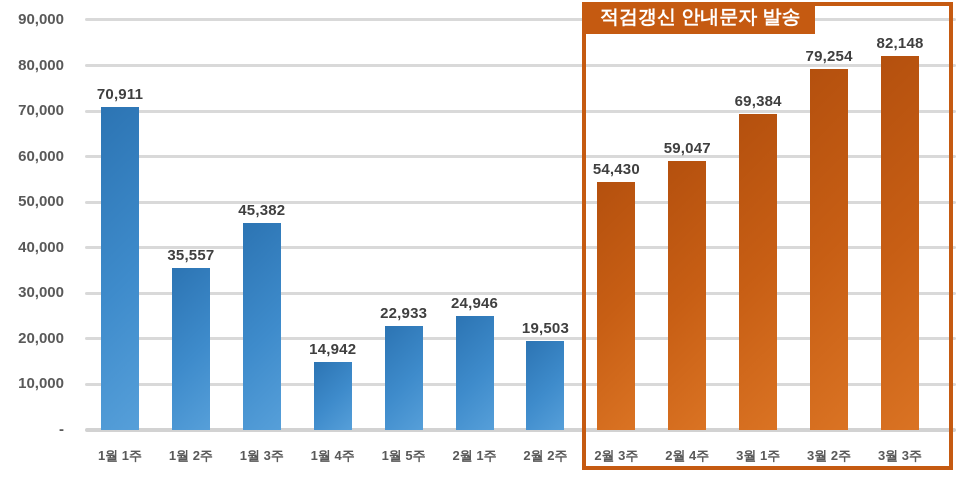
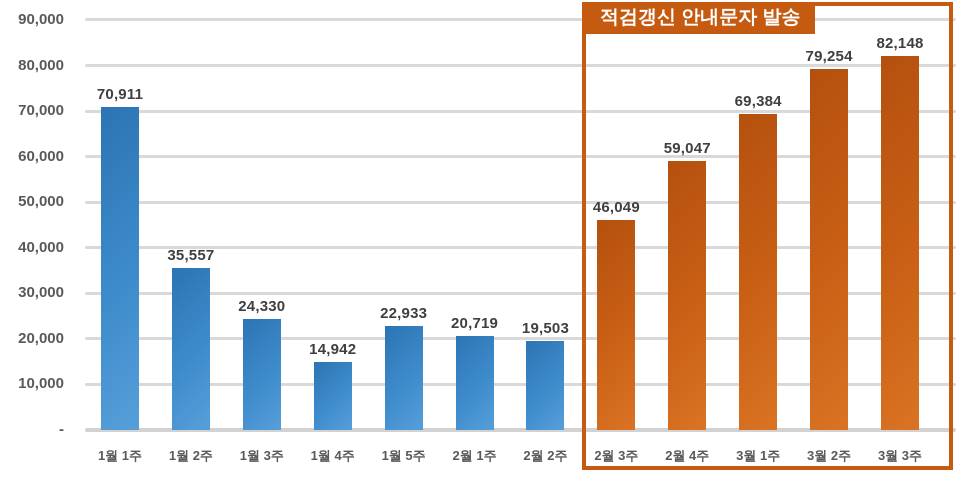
1월 3주: 45,382 -> 24,330
2월 1주: 24,946 -> 20,719
2월 3주: 54,430 -> 46,049
